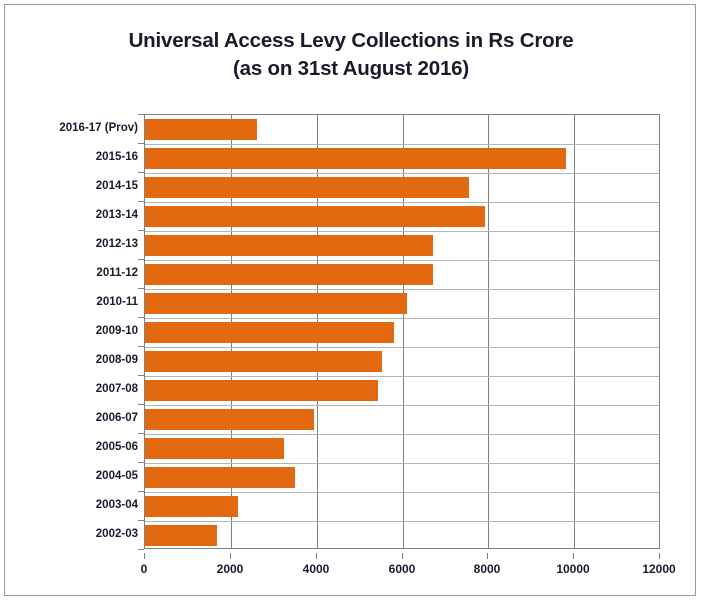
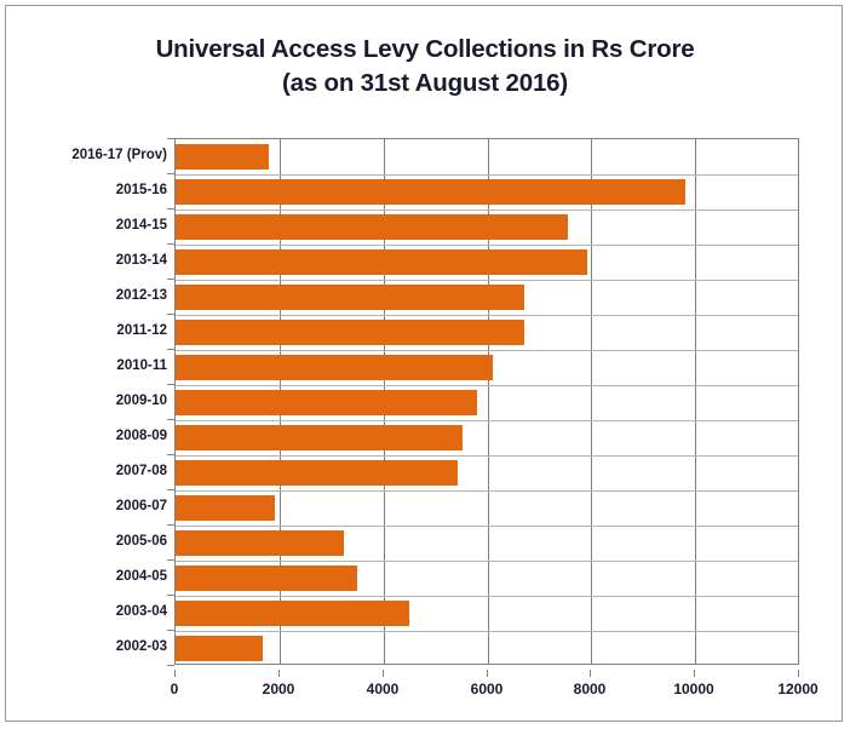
2016-17 (Prov): 2600 -> 1800
2006-07: 3900 -> 1900
2003-04: 2200 -> 4500
